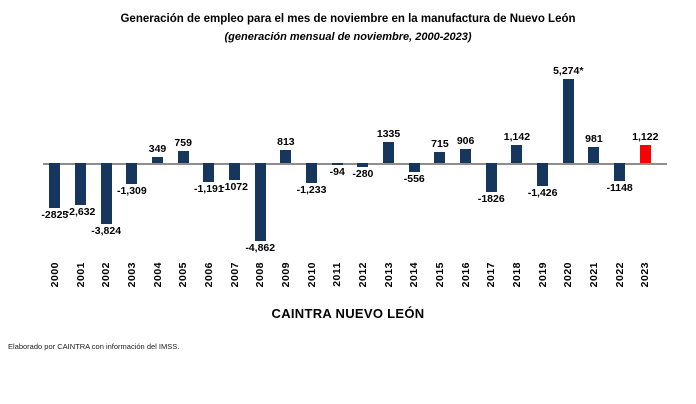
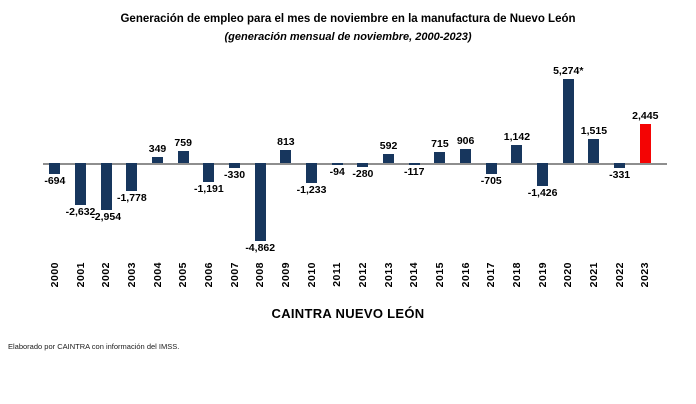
2000: -2825 -> -694
2002: -3,824 -> -2,954
2003: -1,309 -> -1,778
2007: -1072 -> -330
2013: 1335 -> 592
2014: -556 -> -117
2017: -1826 -> -705
2021: 981 -> 1,515
2022: -1148 -> -331
2023: 1,122 -> 2,445
